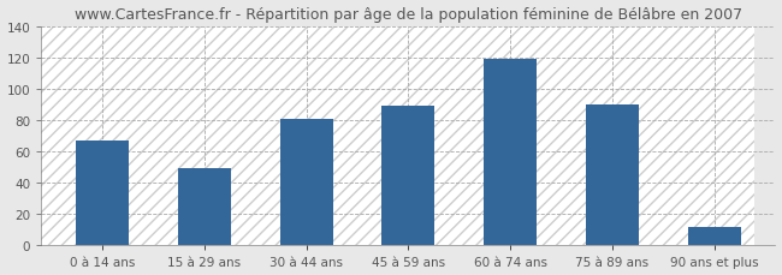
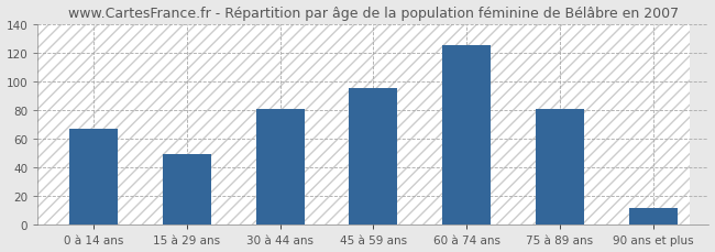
45 à 59 ans: 89 -> 95
60 à 74 ans: 119 -> 125
75 à 89 ans: 90 -> 81
